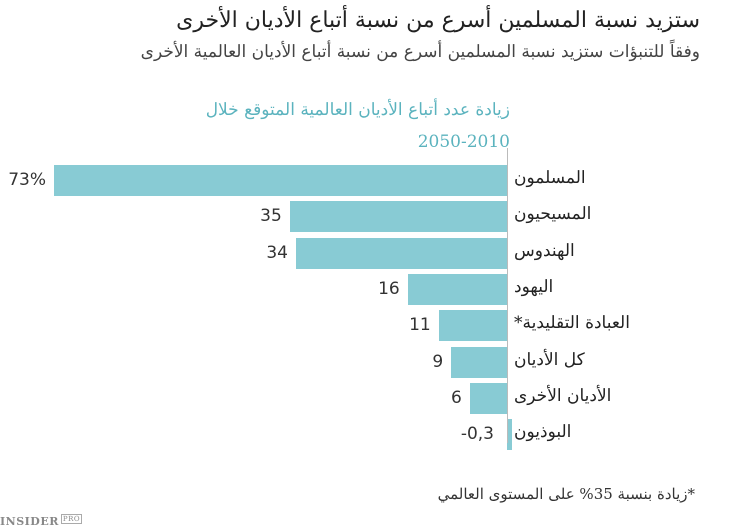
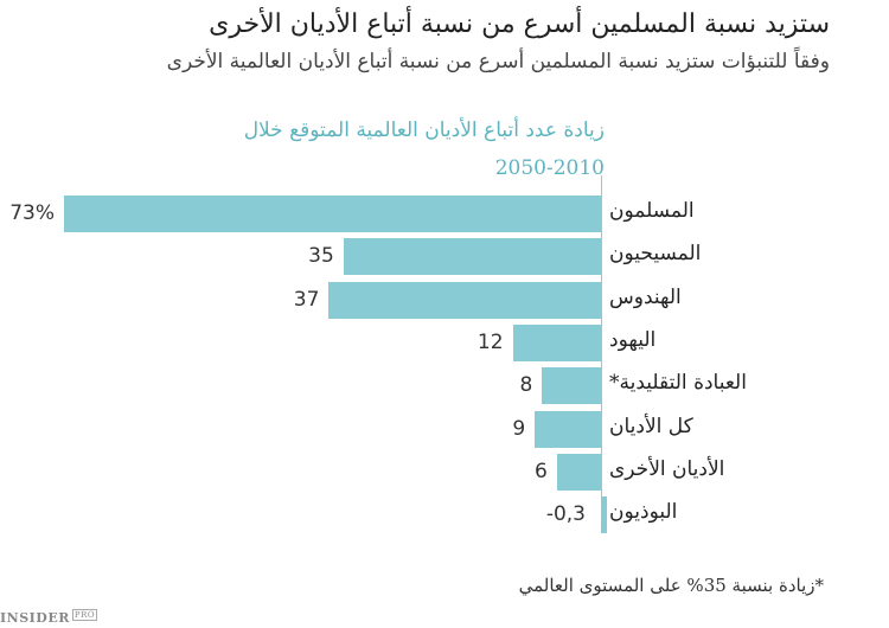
الهندوس: 34 -> 37
اليهود: 16 -> 12
العبادة التقليدية*: 11 -> 8
